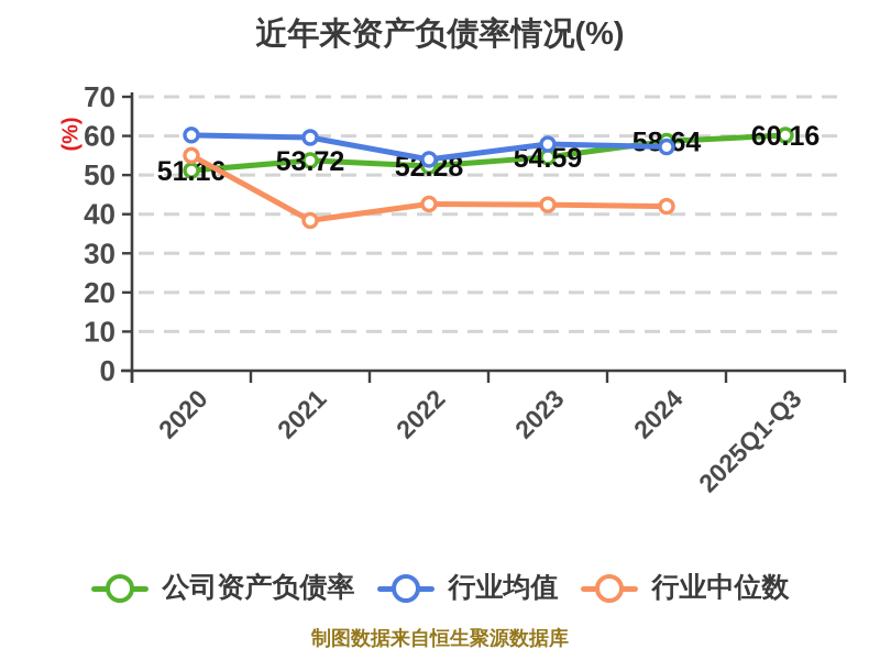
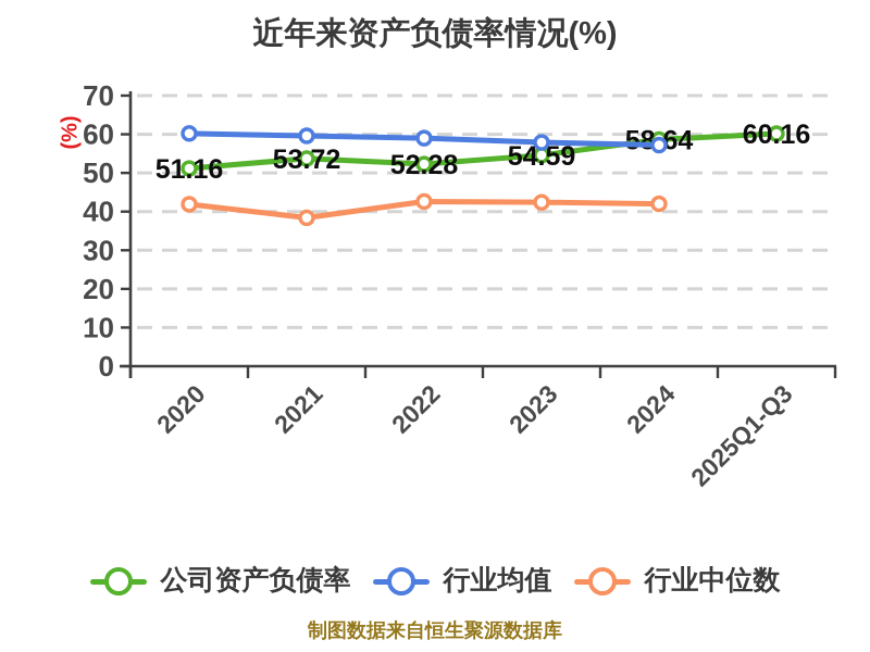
行业中位数/2020: 55 -> 42
行业均值/2022: 54 -> 59
